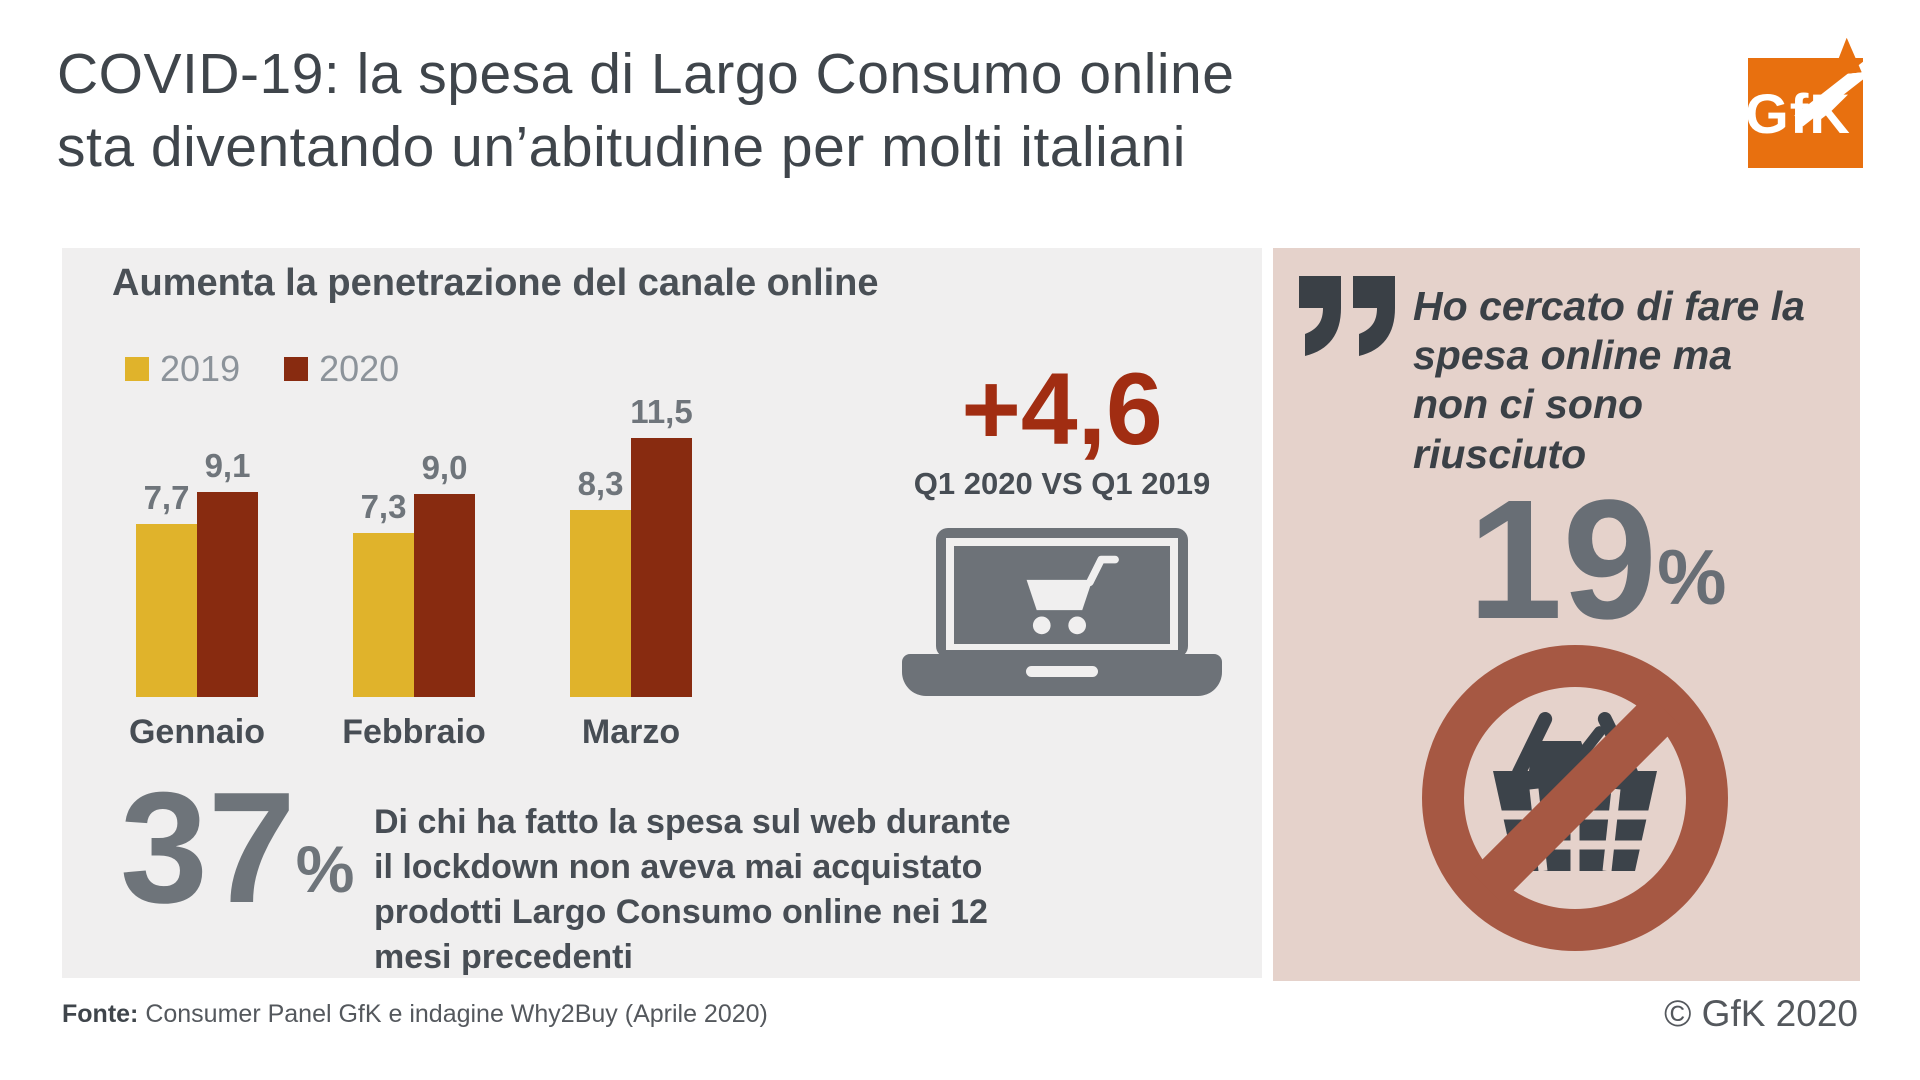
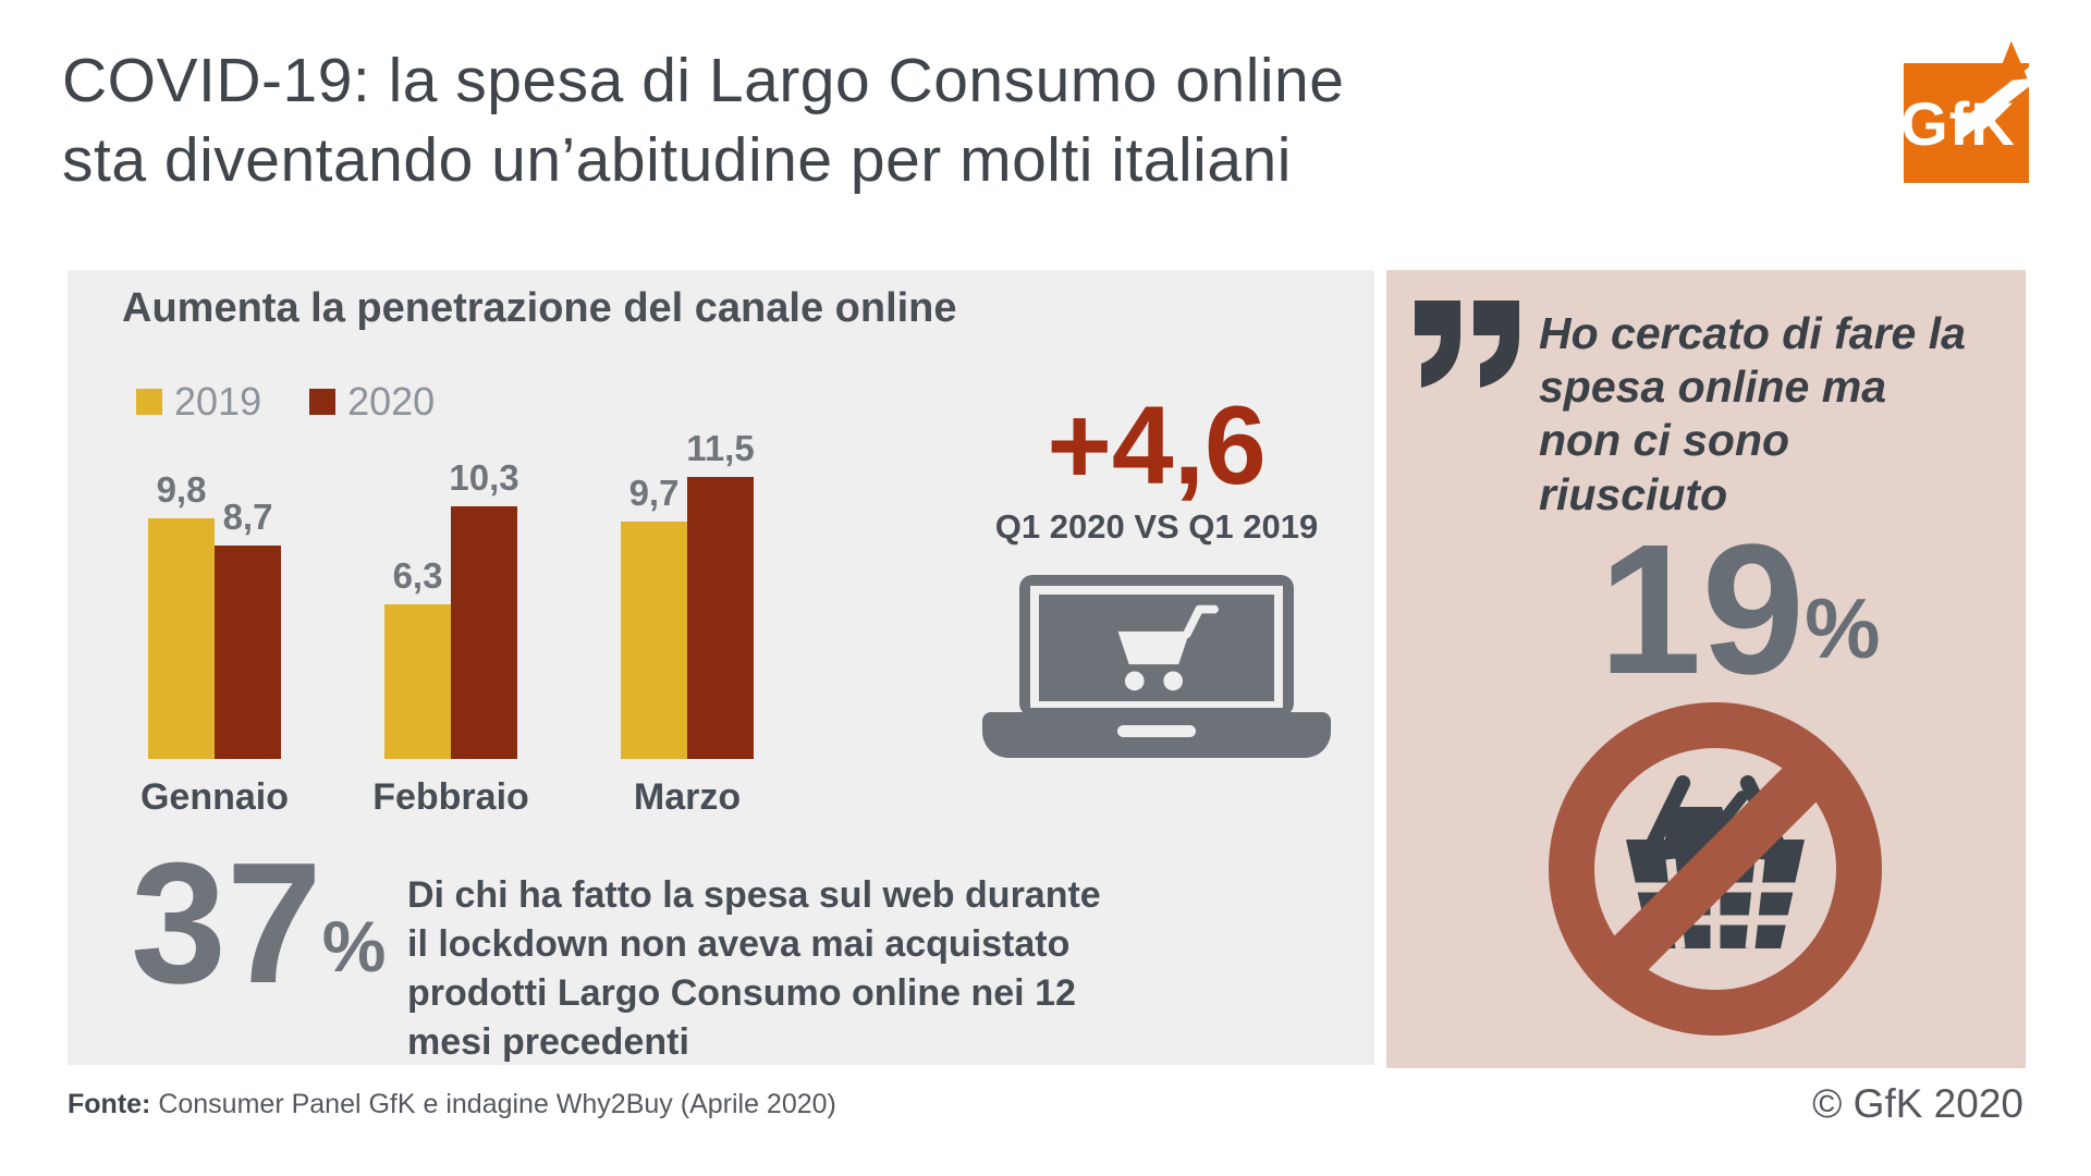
2019/Gennaio: 7,7 -> 9,8
2020/Gennaio: 9,1 -> 8,7
2019/Febbraio: 7,3 -> 6,3
2020/Febbraio: 9,0 -> 10,3
2019/Marzo: 8,3 -> 9,7
